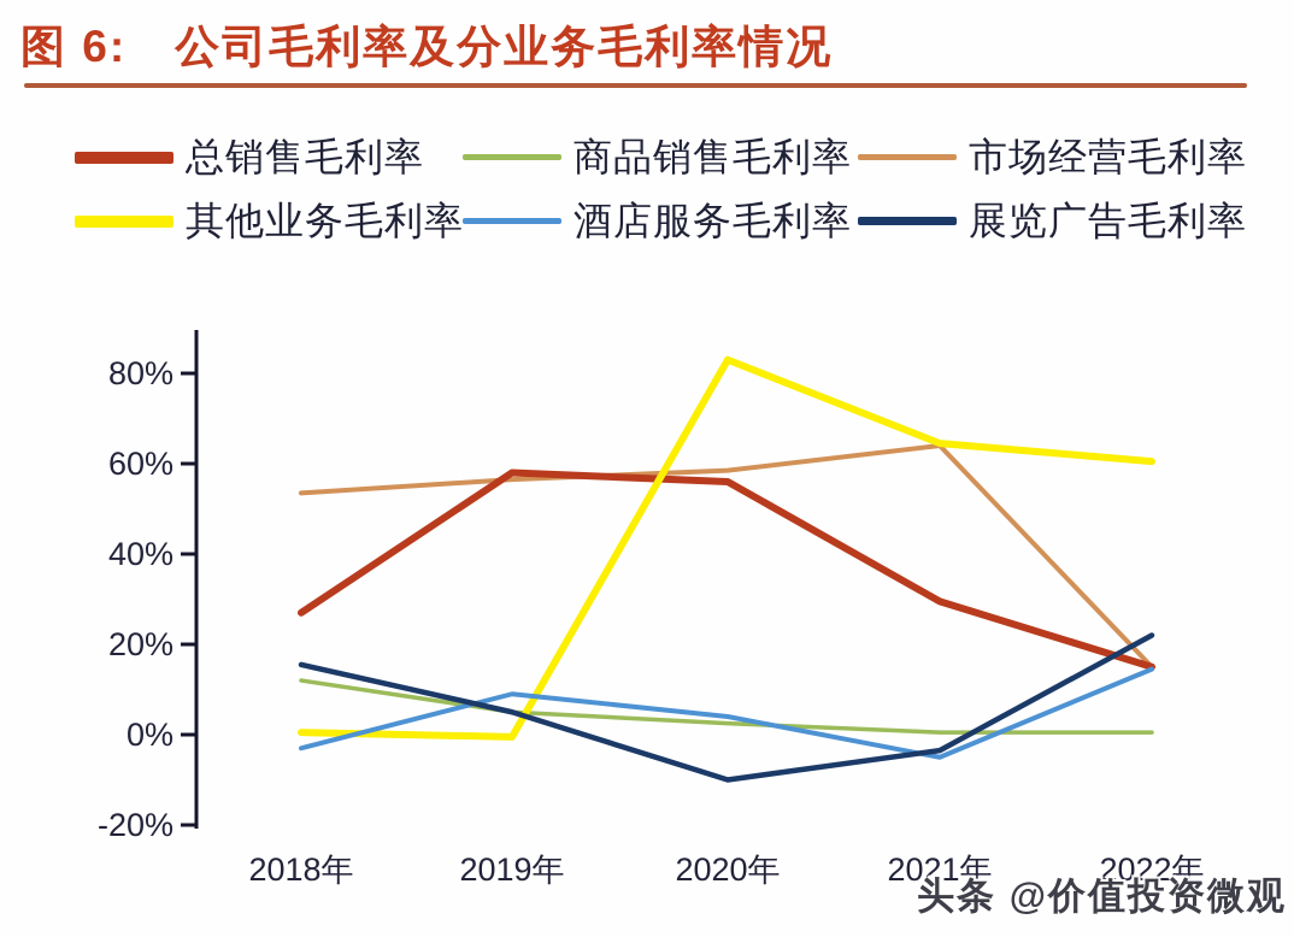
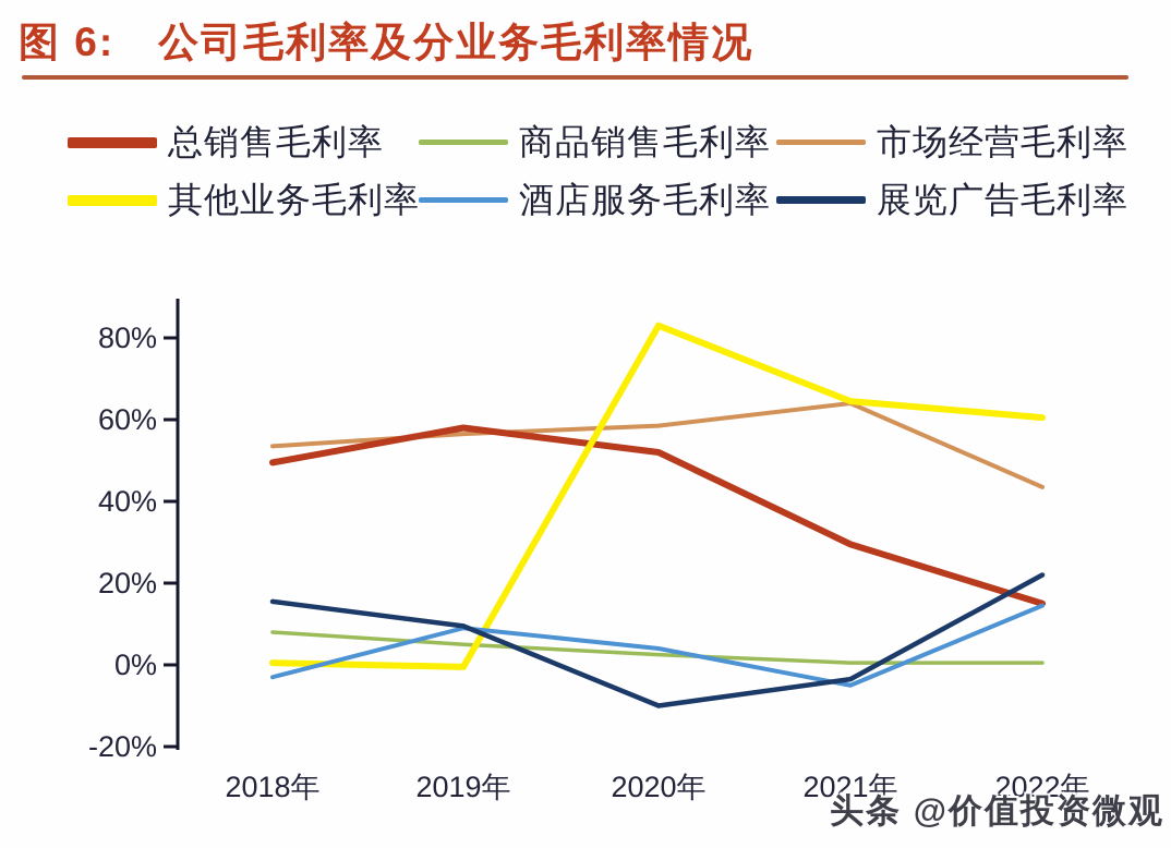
总销售毛利率/2018年: 27% -> 50%
商品销售毛利率/2018年: 12% -> 8%
展览广告毛利率/2019年: 5% -> 10%
总销售毛利率/2020年: 56% -> 52%
市场经营毛利率/2022年: 15% -> 44%
